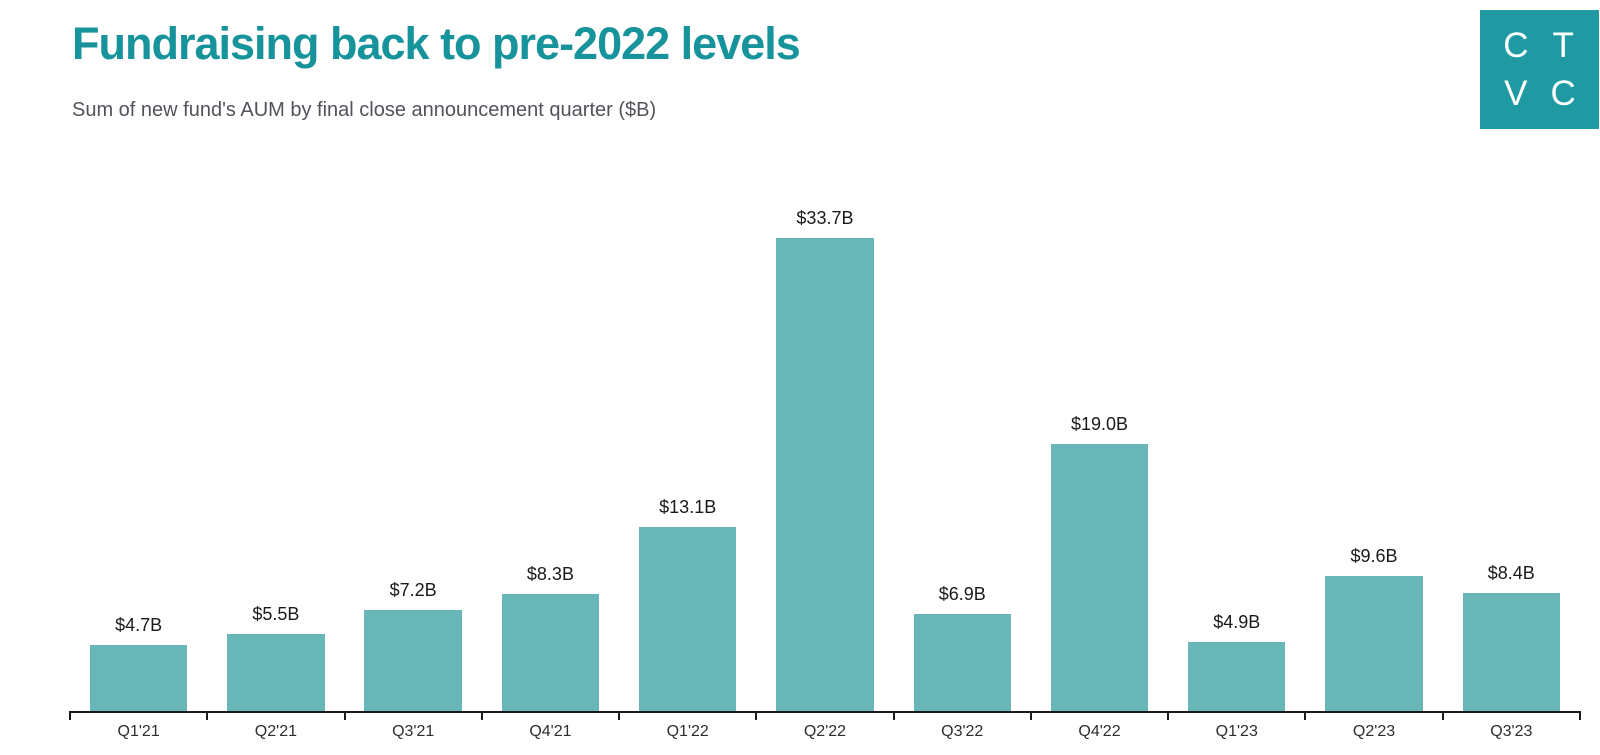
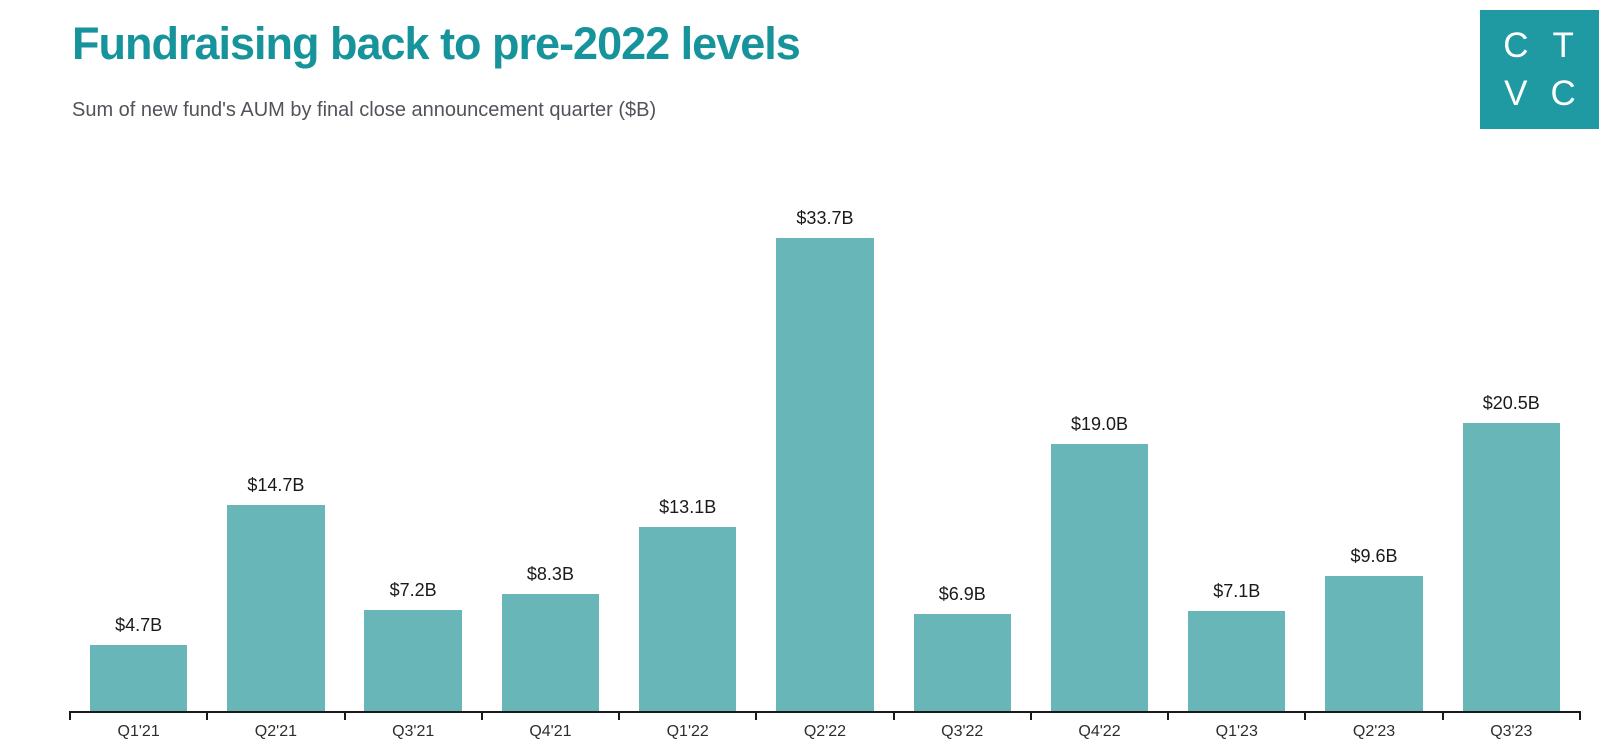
Q2'21: $5.5B -> $14.7B
Q1'23: $4.9B -> $7.1B
Q3'23: $8.4B -> $20.5B
